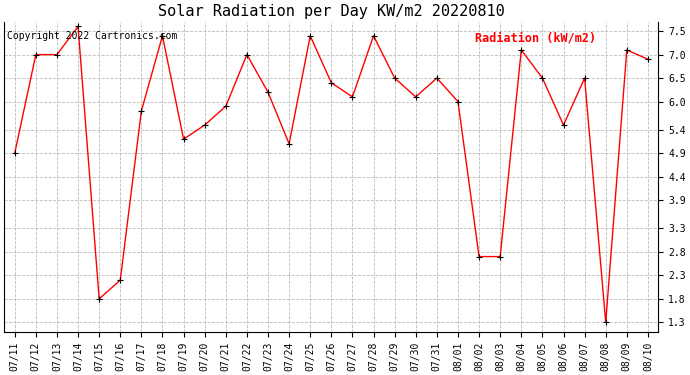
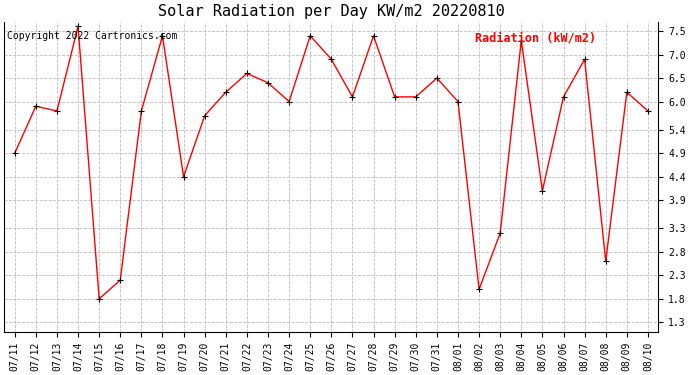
07/12: 7.0 -> 5.9
07/13: 7.0 -> 5.8
07/19: 5.2 -> 4.4
07/20: 5.5 -> 5.7
07/21: 5.9 -> 6.2
07/22: 7.0 -> 6.6
07/23: 6.2 -> 6.4
07/24: 5.1 -> 6.0
07/26: 6.4 -> 6.9
07/29: 6.5 -> 6.1
08/02: 2.7 -> 2.0
08/03: 2.7 -> 3.2
08/04: 7.1 -> 7.3
08/05: 6.5 -> 4.1
08/06: 5.5 -> 6.1
08/07: 6.5 -> 6.9
08/08: 1.3 -> 2.6
08/09: 7.1 -> 6.2
08/10: 6.9 -> 5.8
